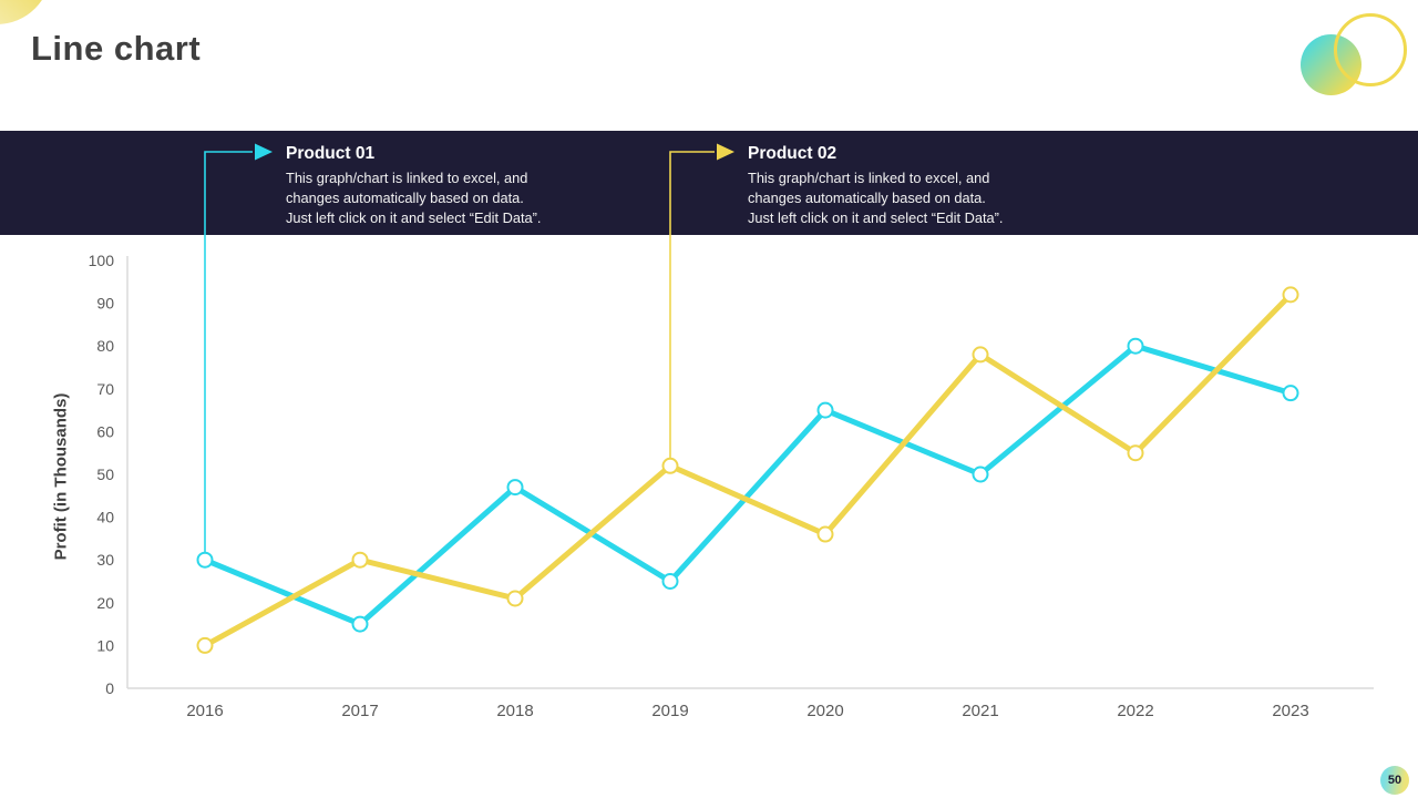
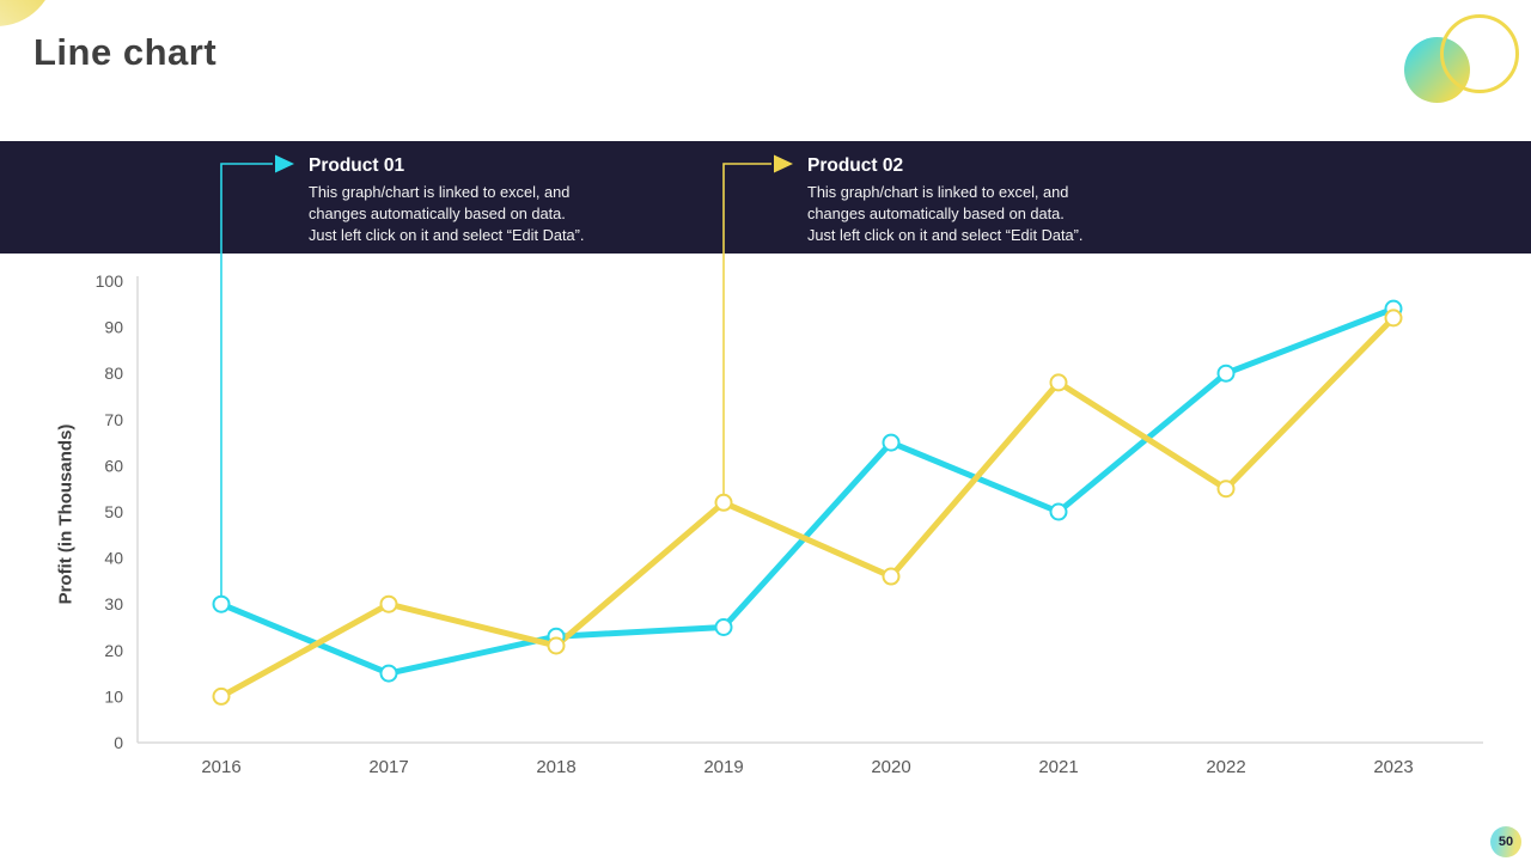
Product 01/2018: 47 -> 23
Product 01/2023: 69 -> 94
